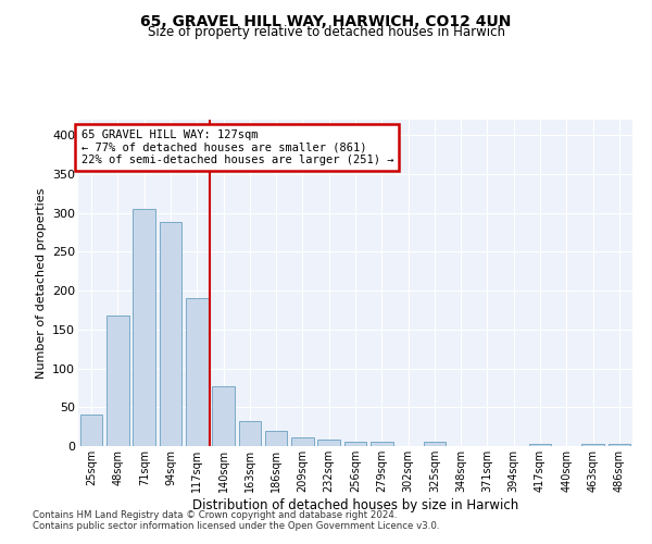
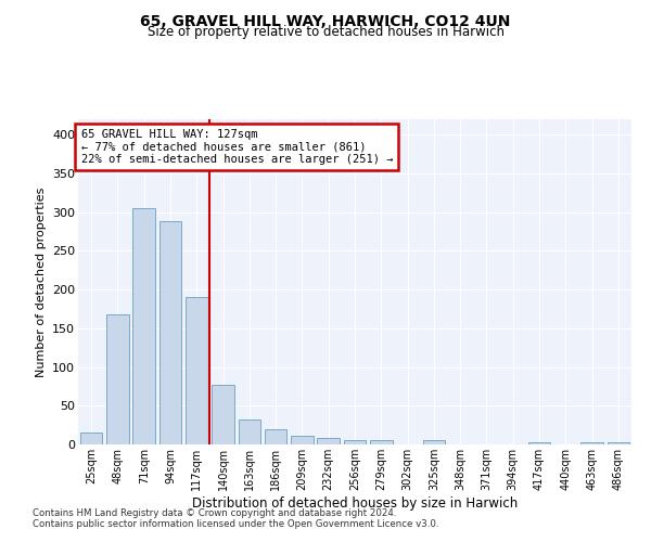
25sqm: 40 -> 15
